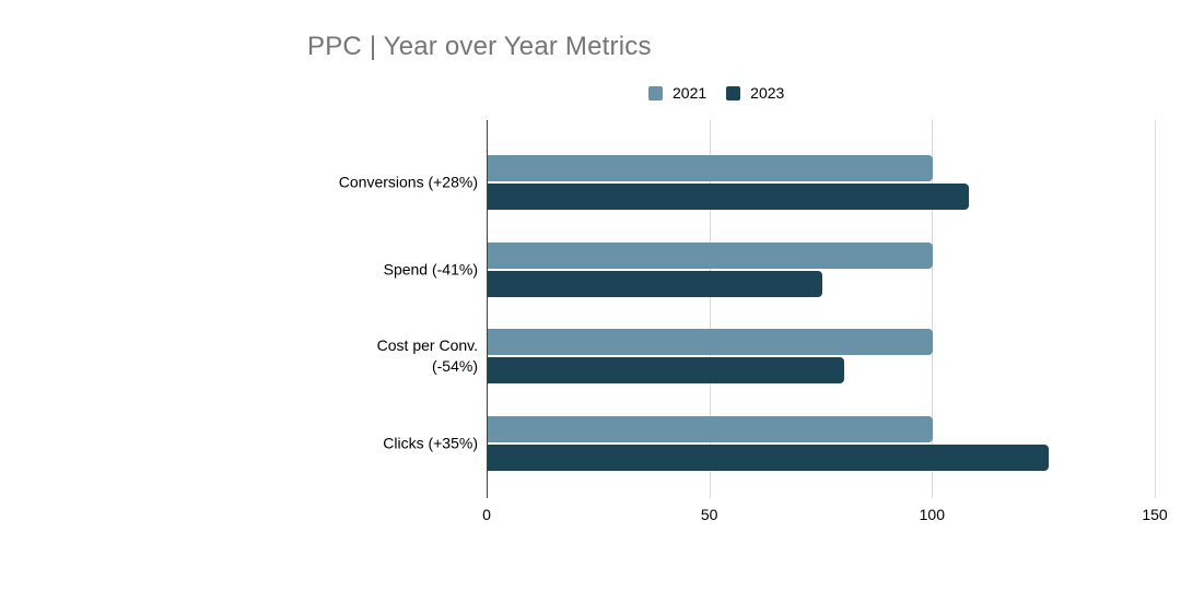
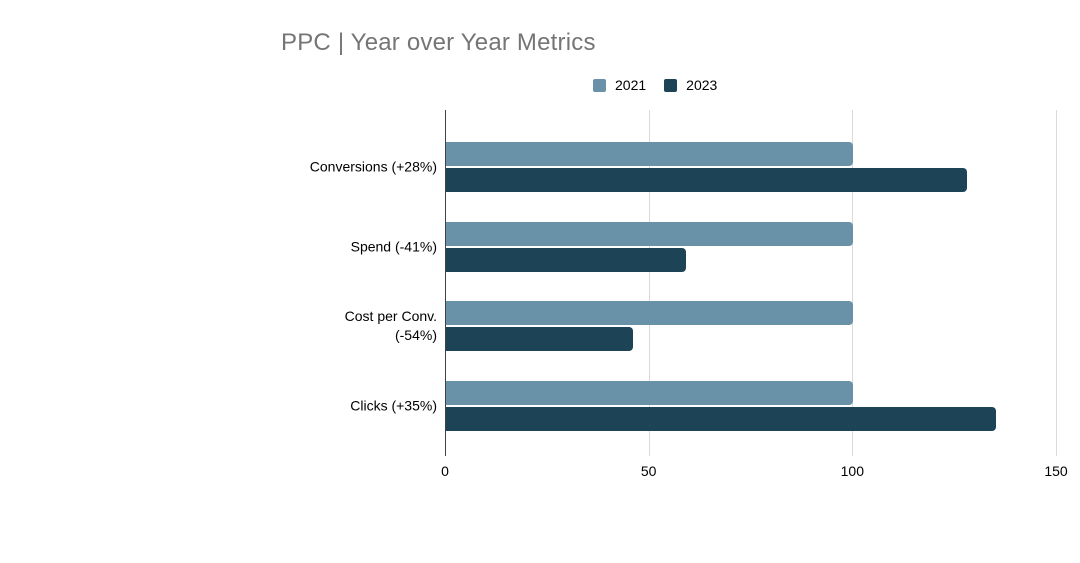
2023/Conversions (+28%): 108 -> 128
2023/Spend (-41%): 75 -> 59
2023/Cost per Conv. (-54%): 80 -> 46
2023/Clicks (+35%): 126 -> 135
